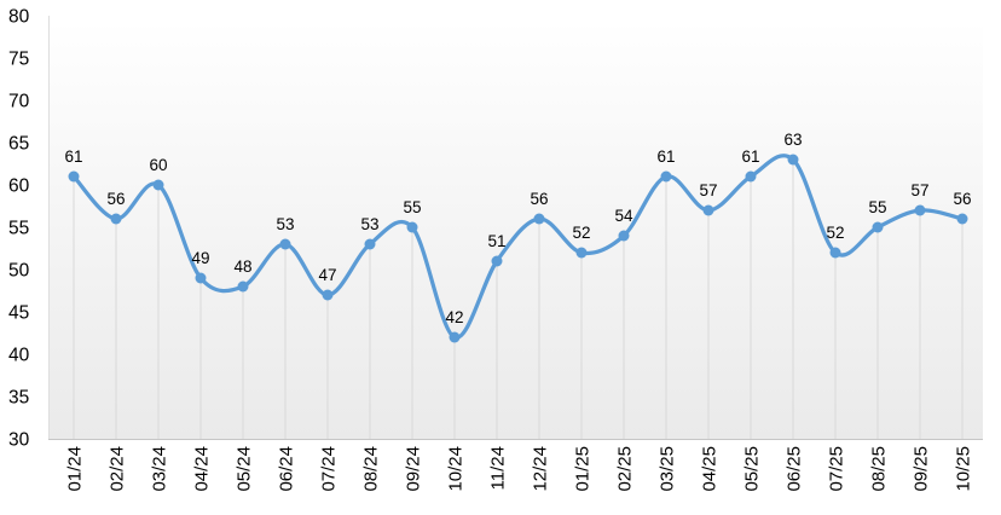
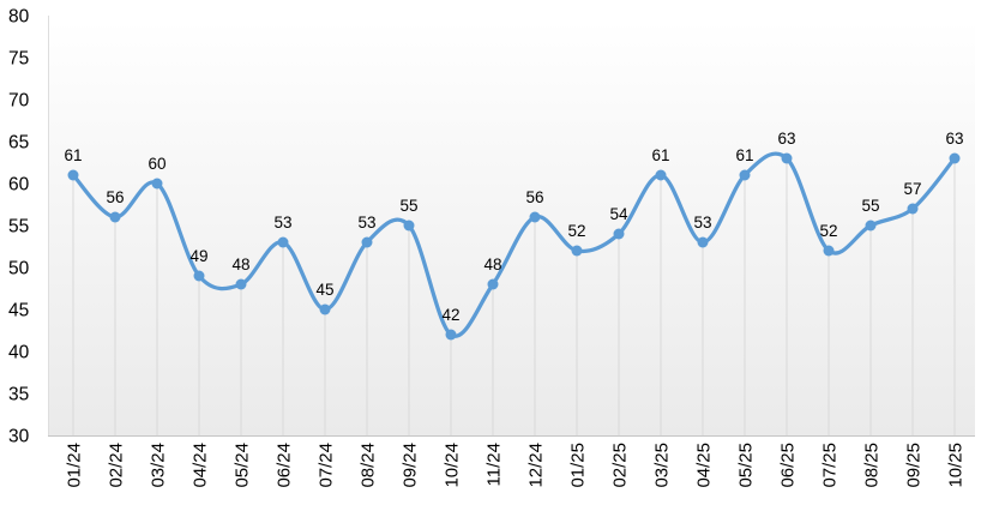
07/24: 47 -> 45
11/24: 51 -> 48
04/25: 57 -> 53
10/25: 56 -> 63
